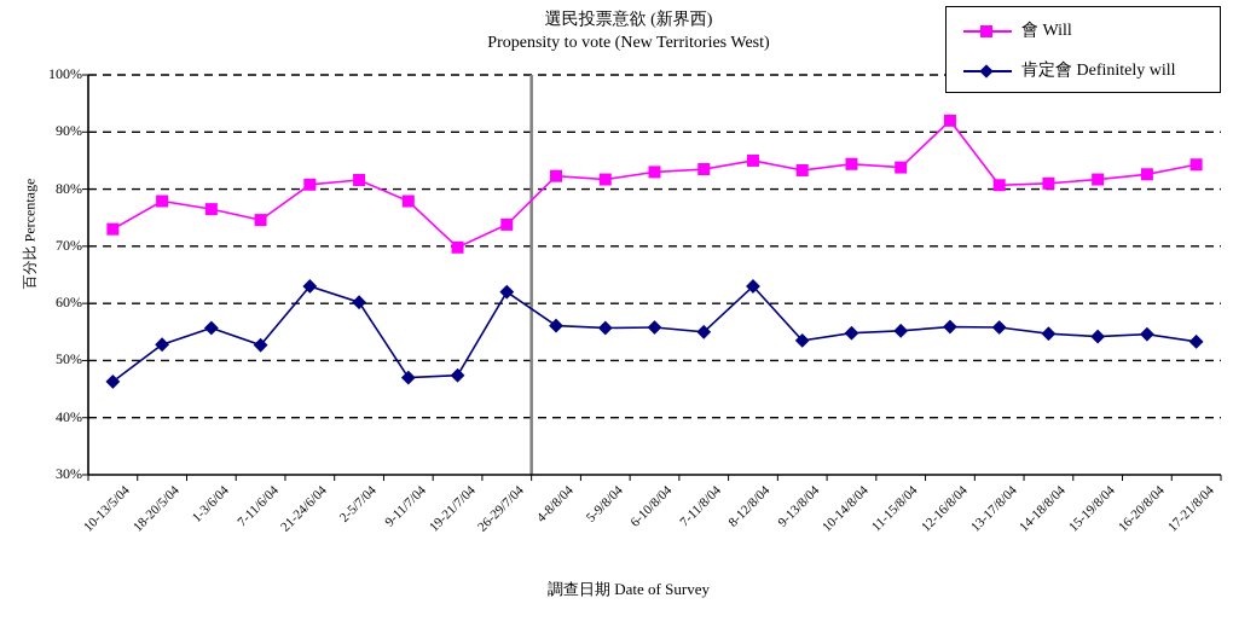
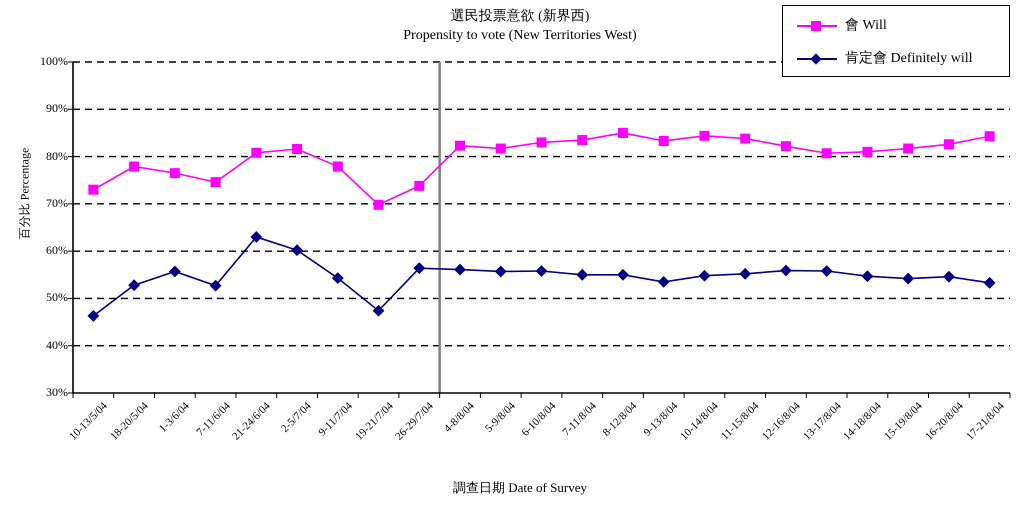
肯定會 Definitely will/9-11/7/04: 47% -> 54%
肯定會 Definitely will/26-29/7/04: 62% -> 56%
肯定會 Definitely will/8-12/8/04: 63% -> 55%
會 Will/12-16/8/04: 92% -> 82%
